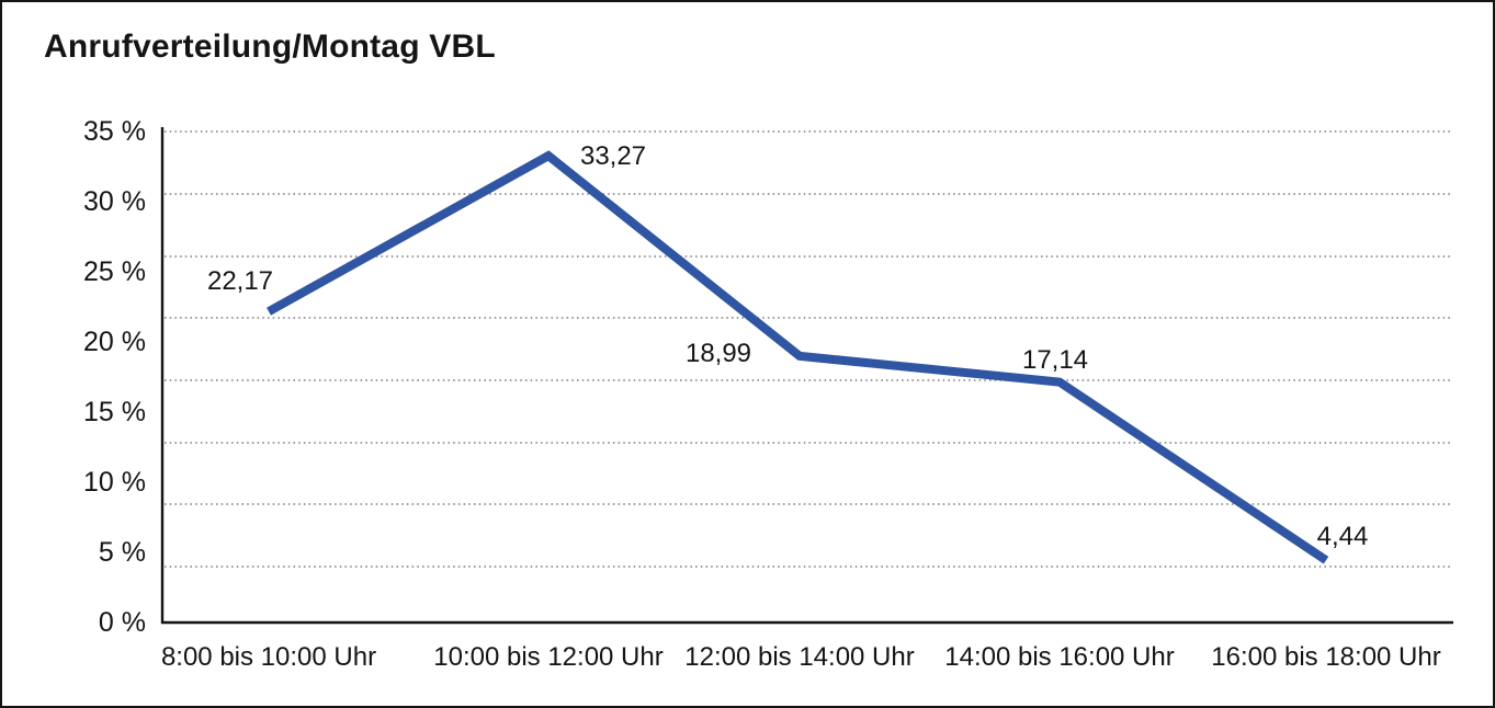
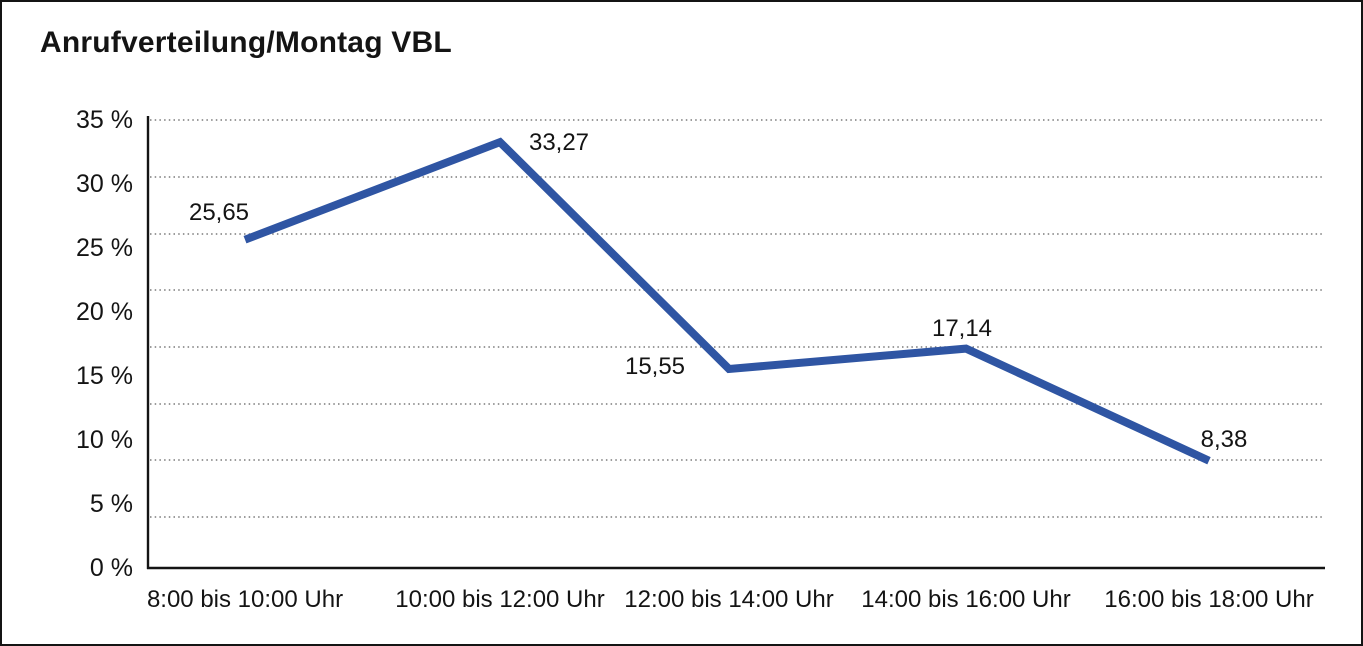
8:00 bis 10:00 Uhr: 22,17 -> 25,65
12:00 bis 14:00 Uhr: 18,99 -> 15,55
16:00 bis 18:00 Uhr: 4,44 -> 8,38
